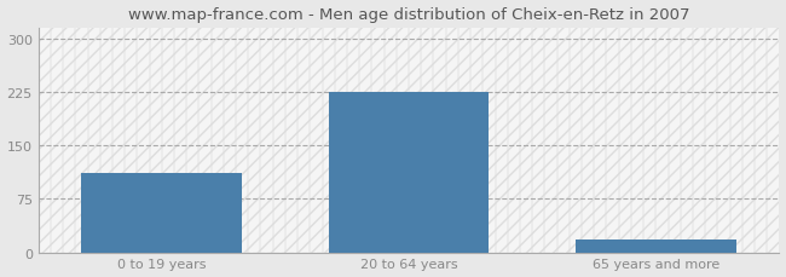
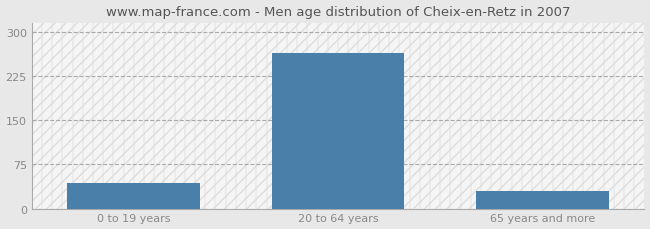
0 to 19 years: 112 -> 44
20 to 64 years: 225 -> 264
65 years and more: 18 -> 30
